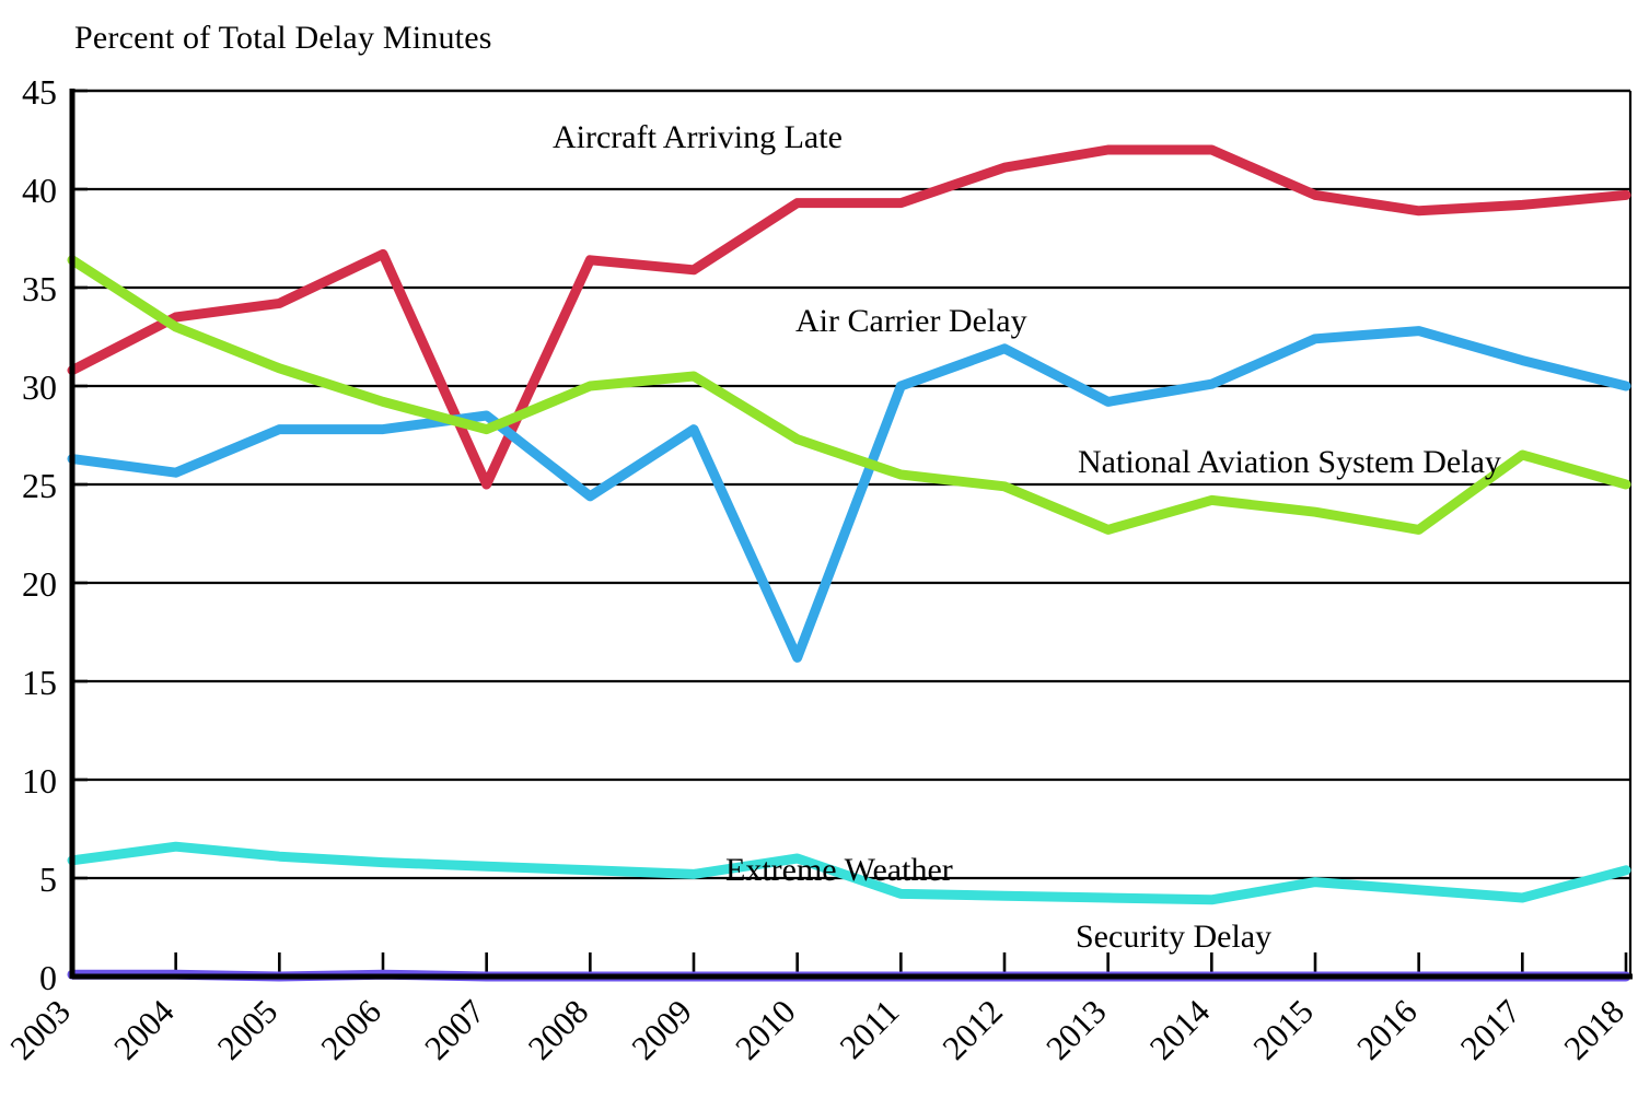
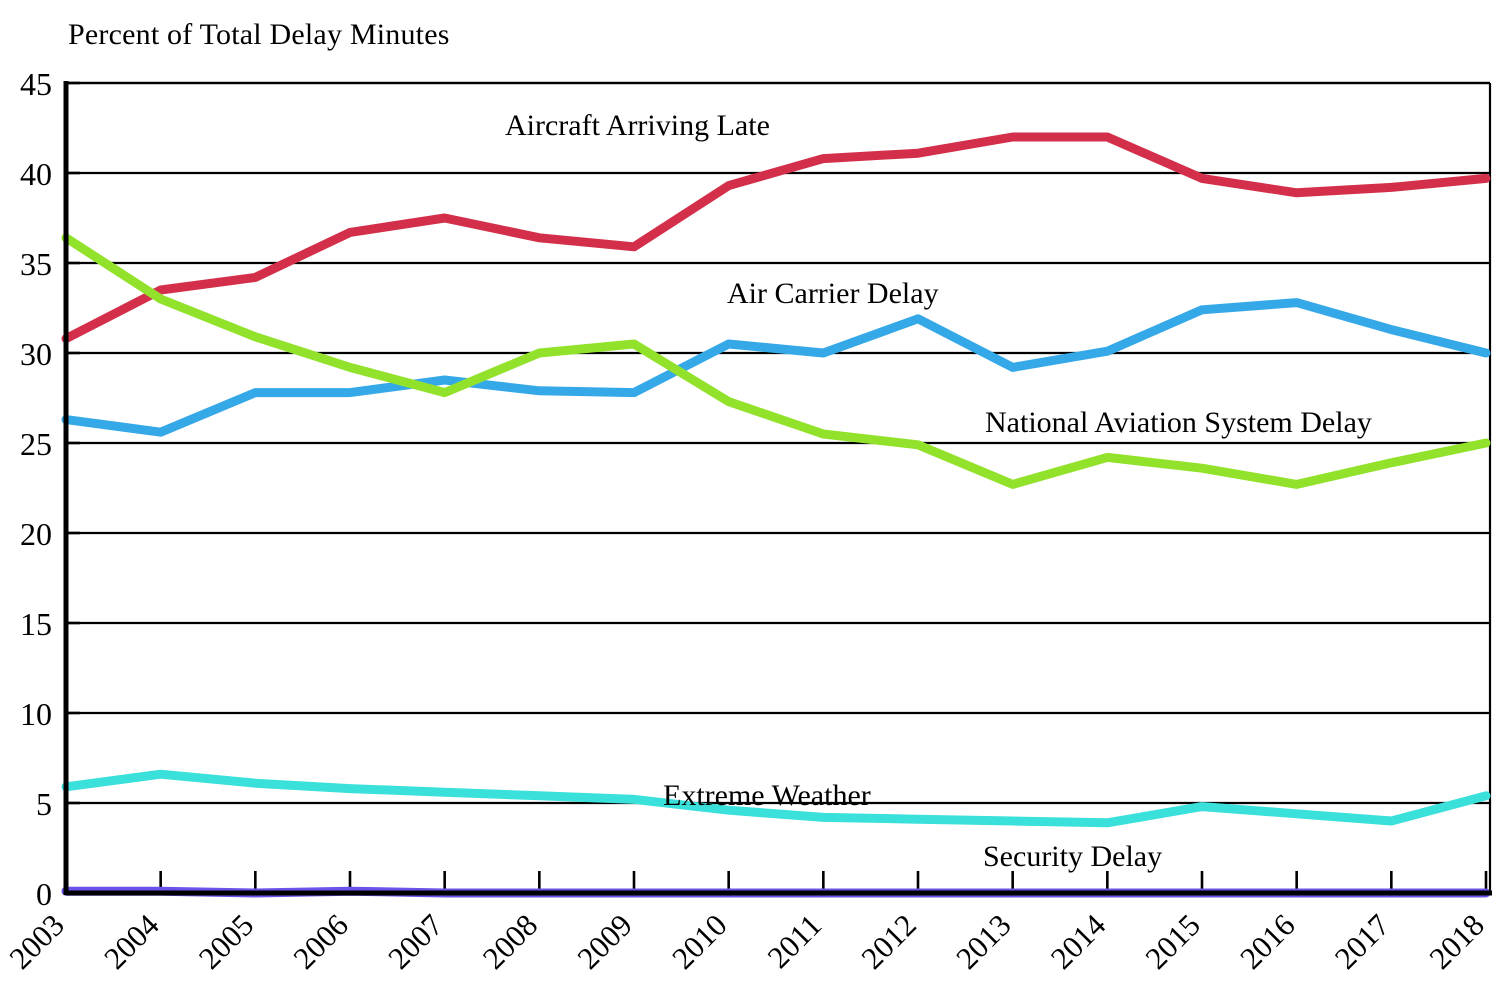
Aircraft Arriving Late/2007: 25.0 -> 37.5
Air Carrier Delay/2008: 24.4 -> 27.9
Air Carrier Delay/2010: 16.2 -> 30.5
Extreme Weather/2010: 6.0 -> 4.6
Aircraft Arriving Late/2011: 39.3 -> 40.8
National Aviation System Delay/2017: 26.5 -> 23.9
